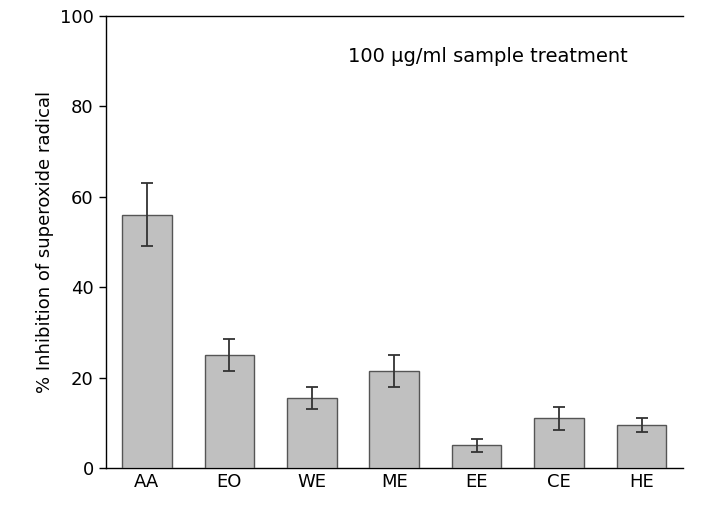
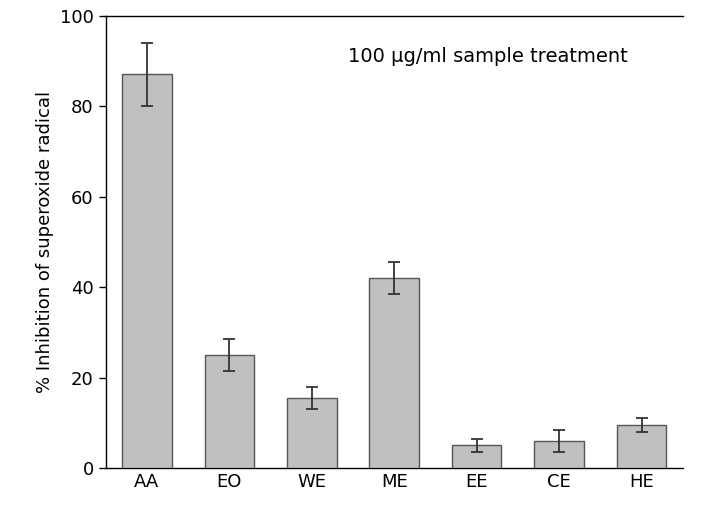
AA: 56.0 -> 87.0
ME: 21.5 -> 42.0
CE: 11.0 -> 6.0
